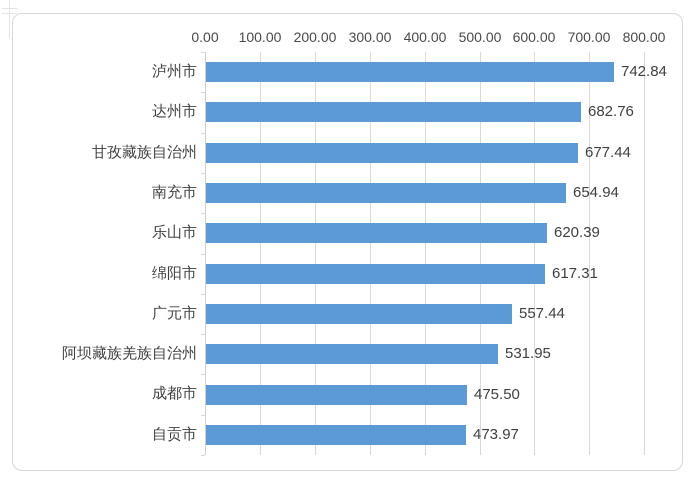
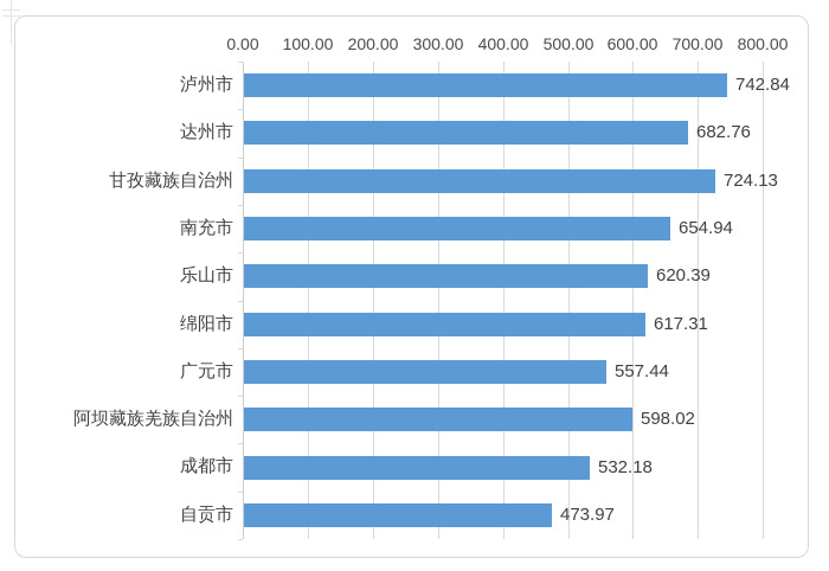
甘孜藏族自治州: 677.44 -> 724.13
阿坝藏族羌族自治州: 531.95 -> 598.02
成都市: 475.50 -> 532.18
